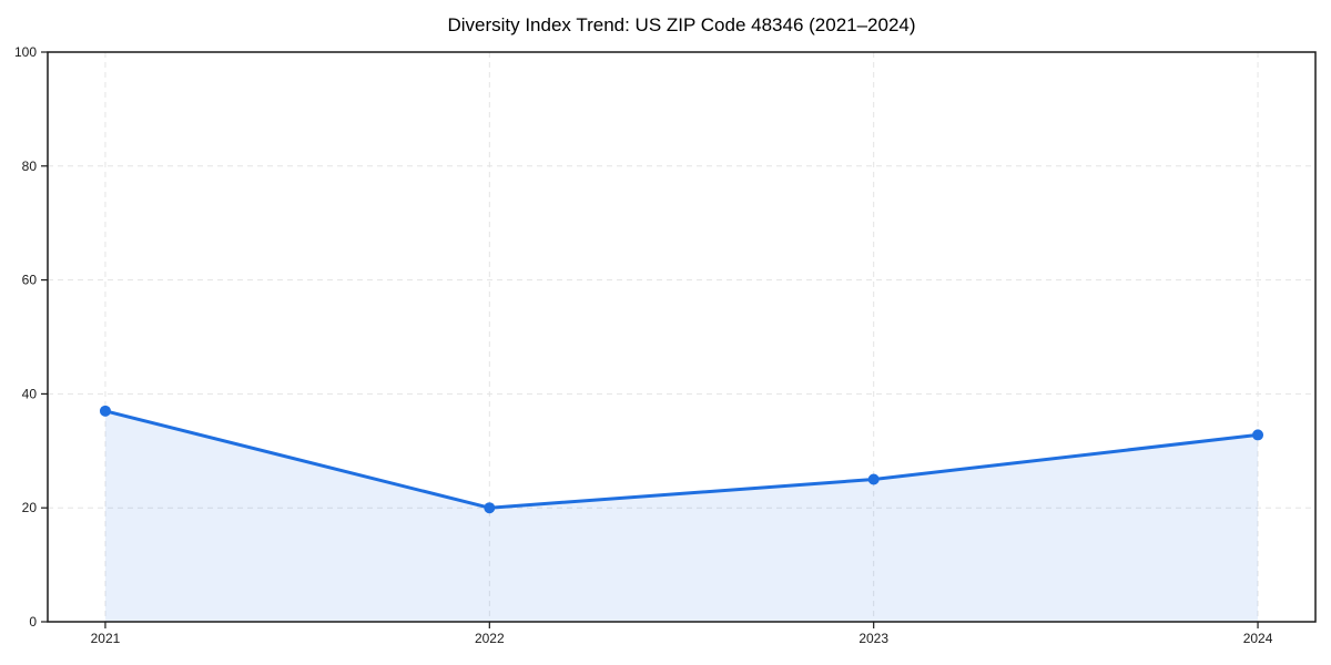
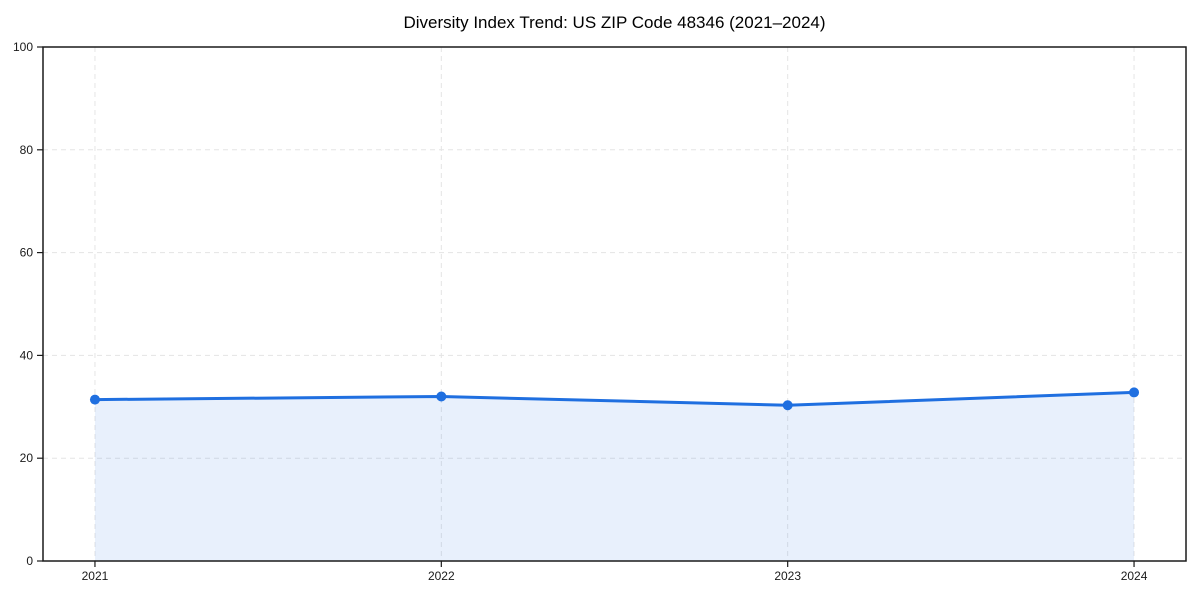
2021: 37 -> 31
2022: 20 -> 32
2023: 25 -> 30
